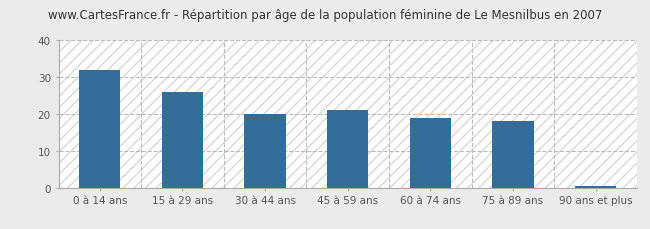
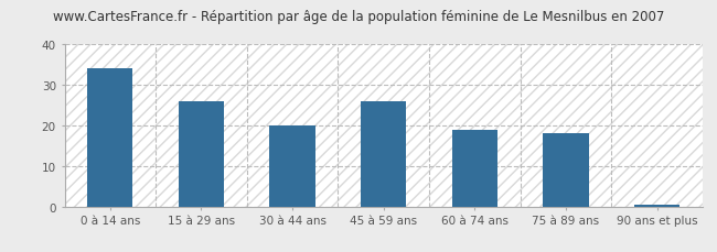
0 à 14 ans: 32.0 -> 34.0
45 à 59 ans: 21.0 -> 26.0
